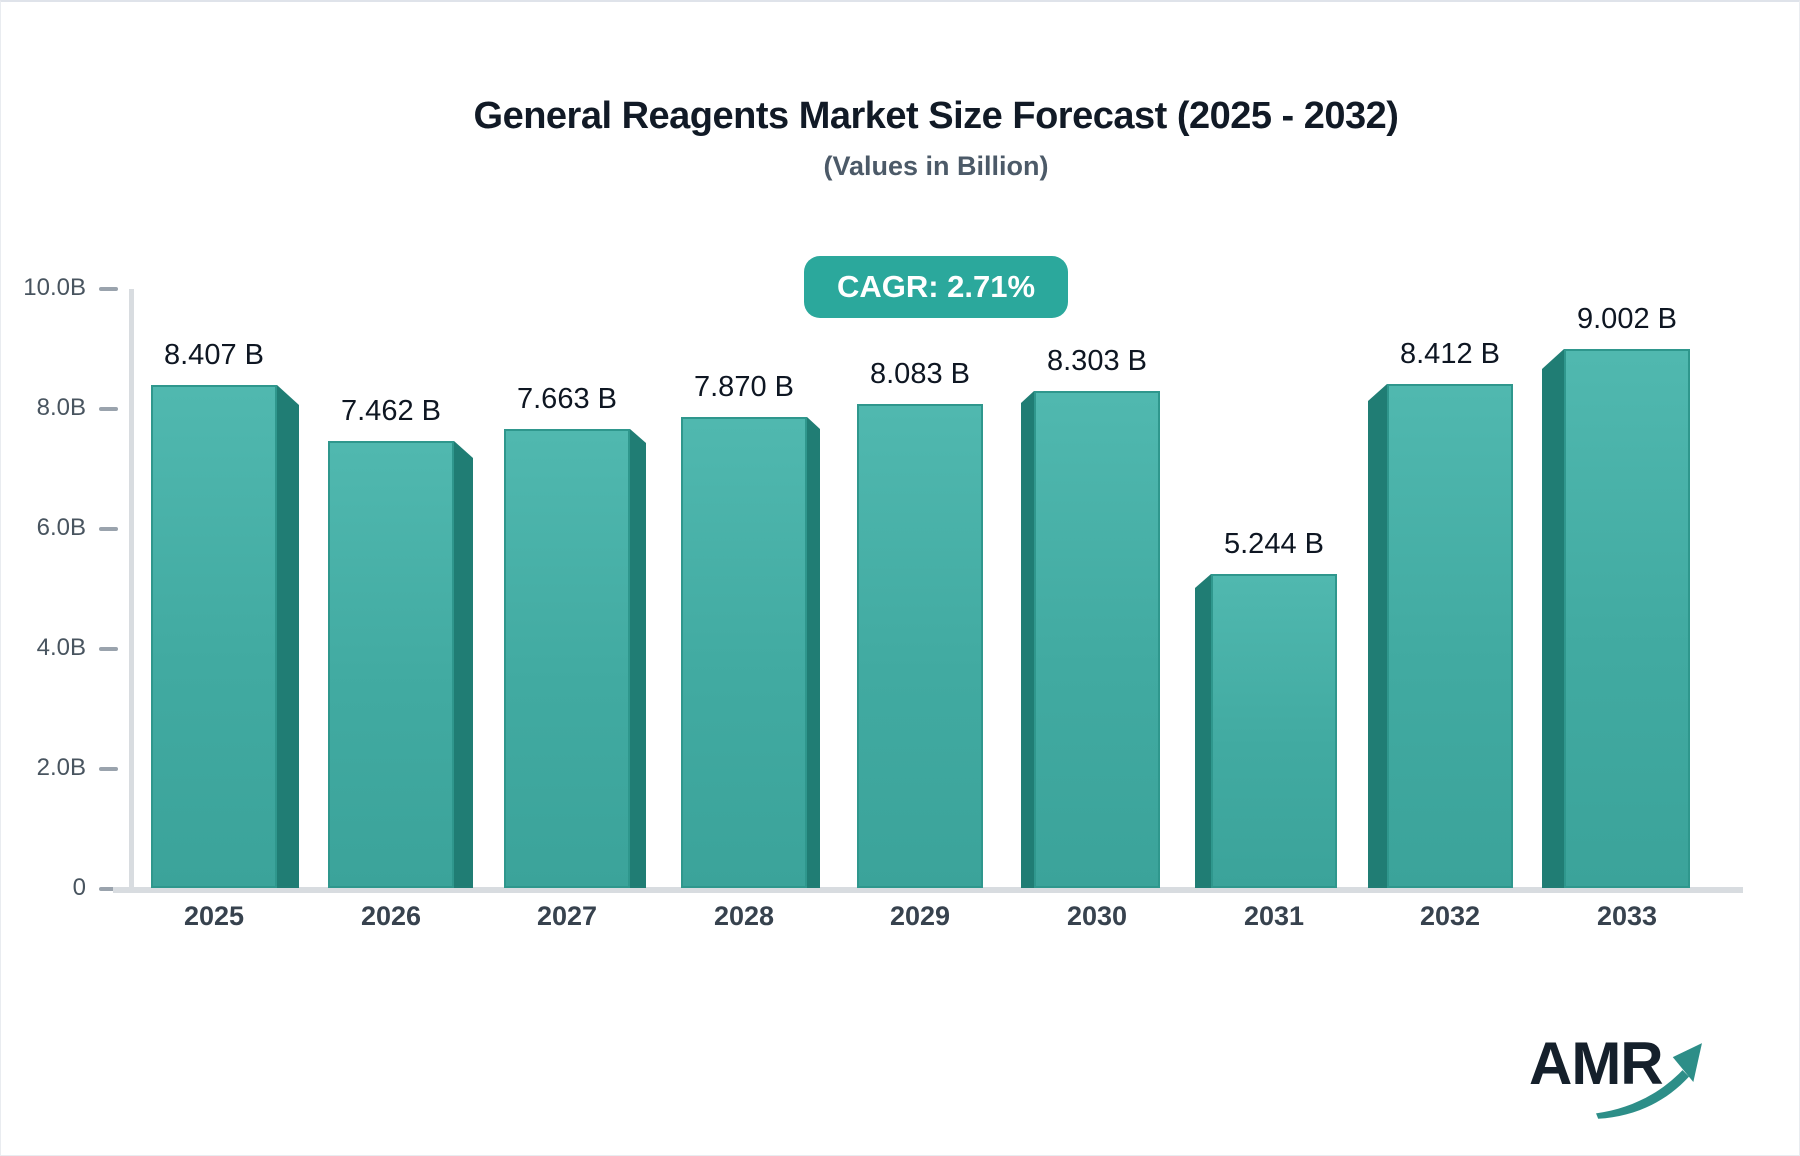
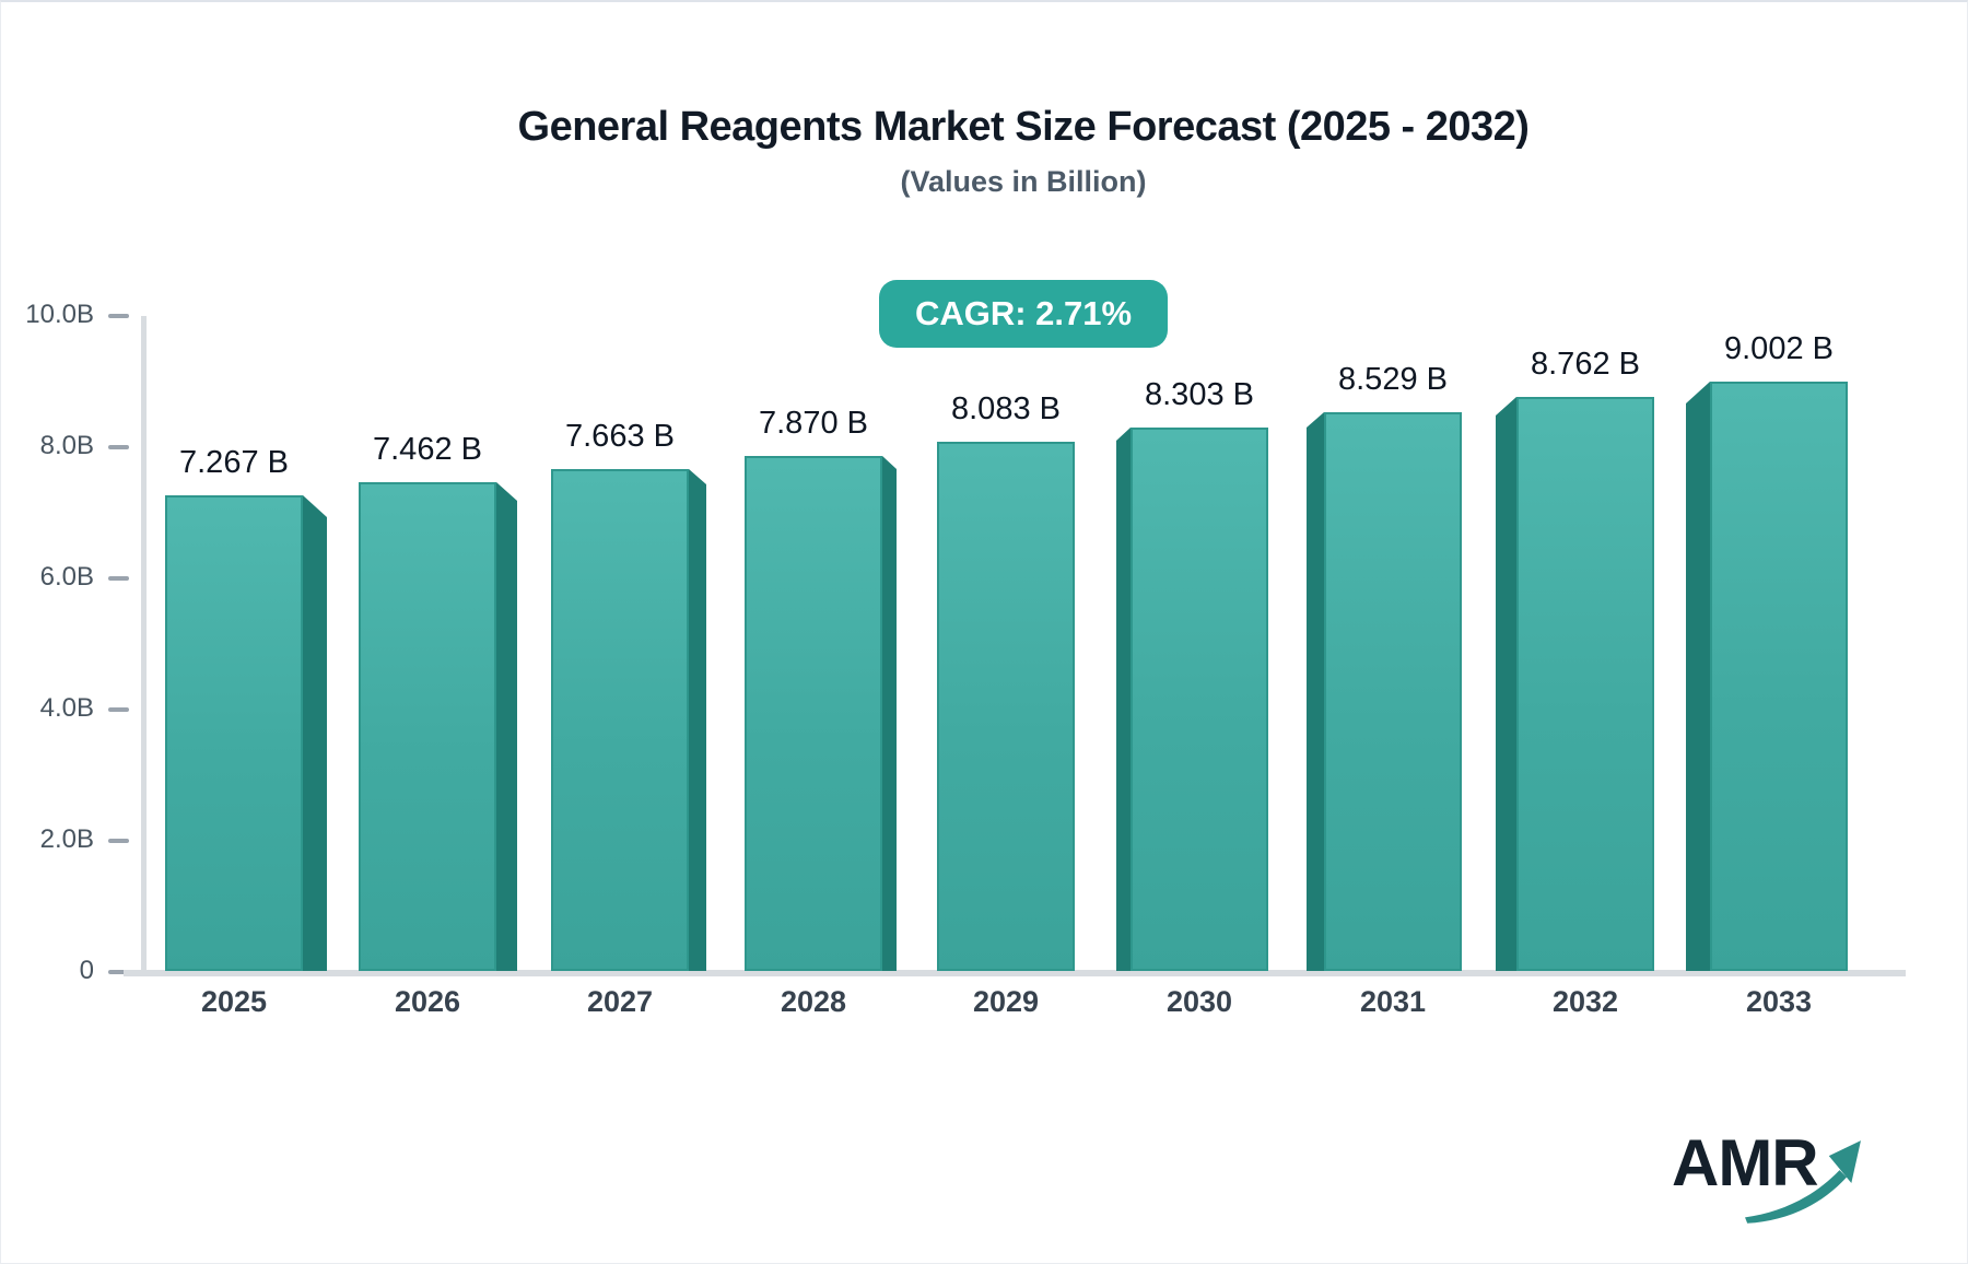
2025: 8.407 -> 7.267
2031: 5.244 -> 8.529
2032: 8.412 -> 8.762
